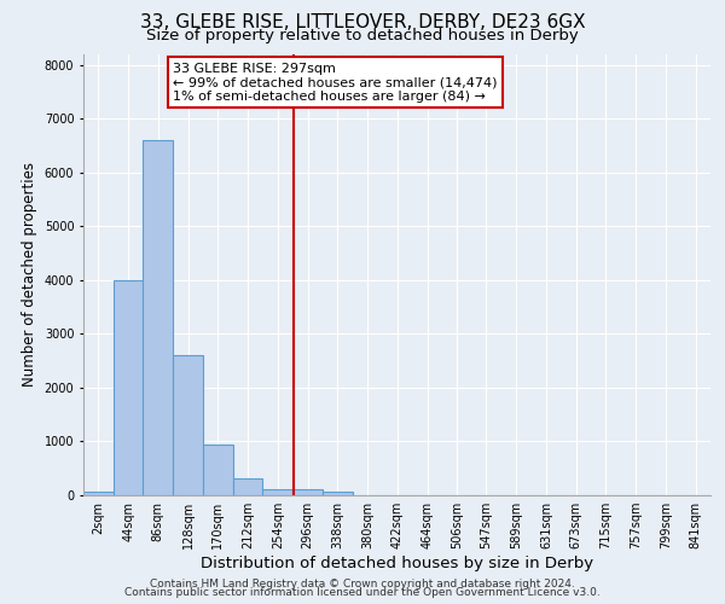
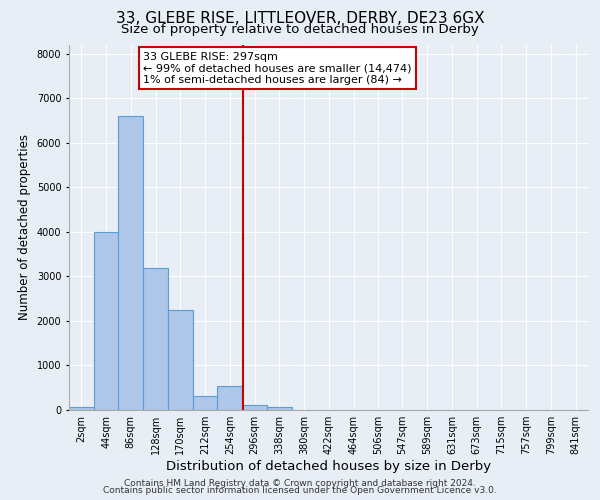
128sqm: 2600 -> 3200
170sqm: 950 -> 2250
254sqm: 110 -> 550
